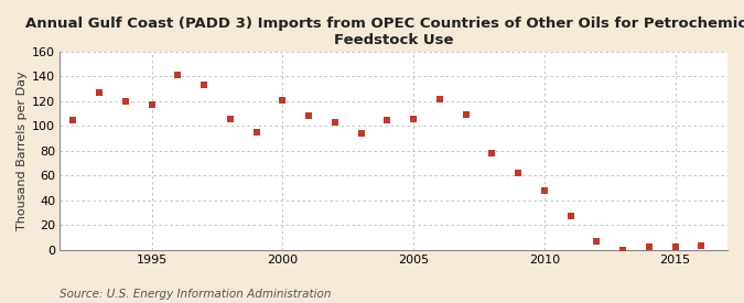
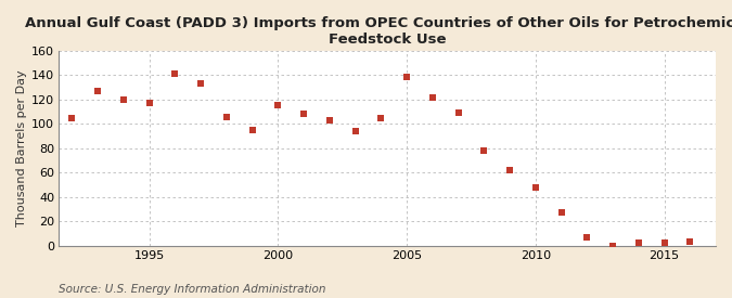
2000: 121 -> 115
2005: 106 -> 139
